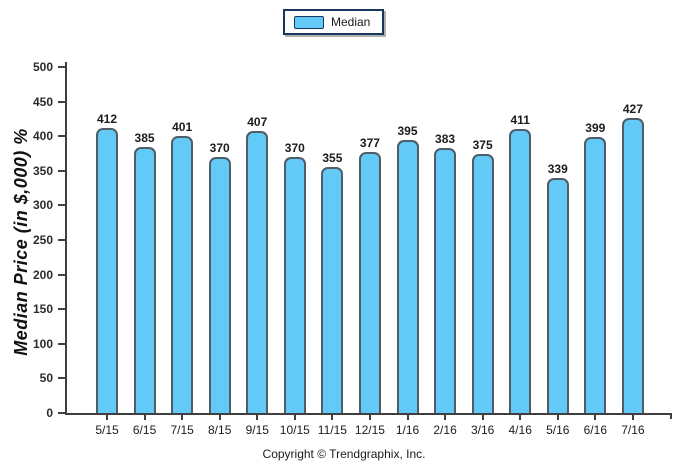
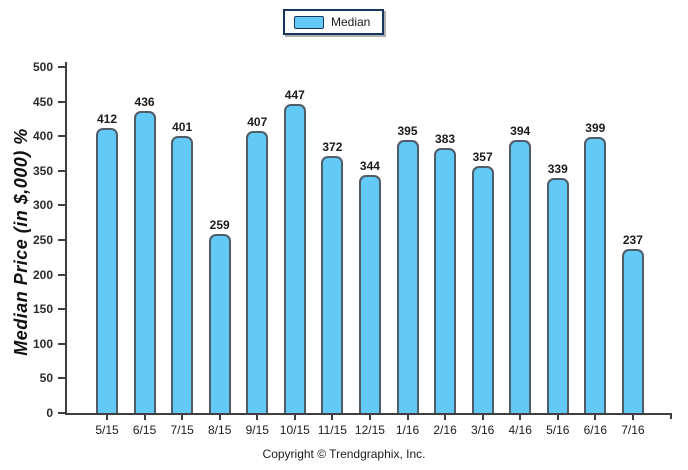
6/15: 385 -> 436
8/15: 370 -> 259
10/15: 370 -> 447
11/15: 355 -> 372
12/15: 377 -> 344
3/16: 375 -> 357
4/16: 411 -> 394
7/16: 427 -> 237
